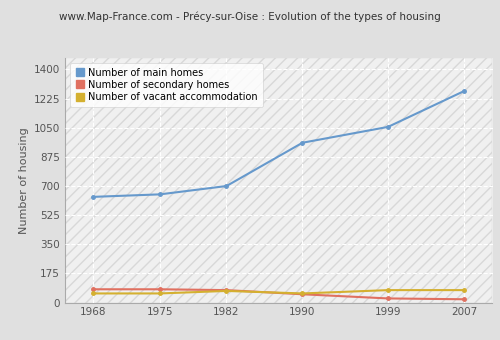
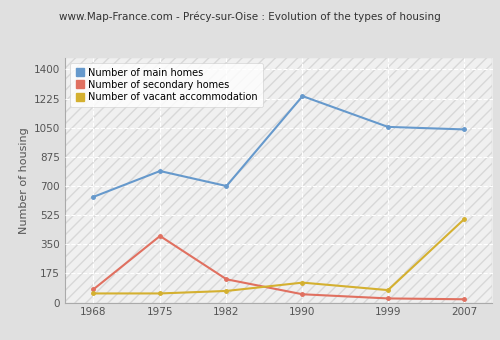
Number of main homes/1975: 650 -> 790
Number of secondary homes/1975: 80 -> 400
Number of secondary homes/1982: 80 -> 140
Number of main homes/1990: 960 -> 1240
Number of vacant accommodation/1990: 60 -> 120
Number of main homes/2007: 1270 -> 1040
Number of vacant accommodation/2007: 80 -> 500
